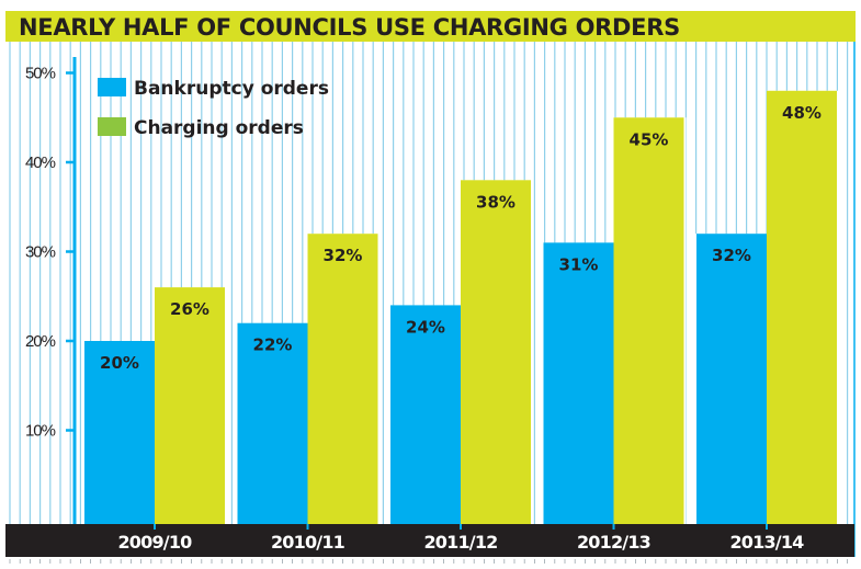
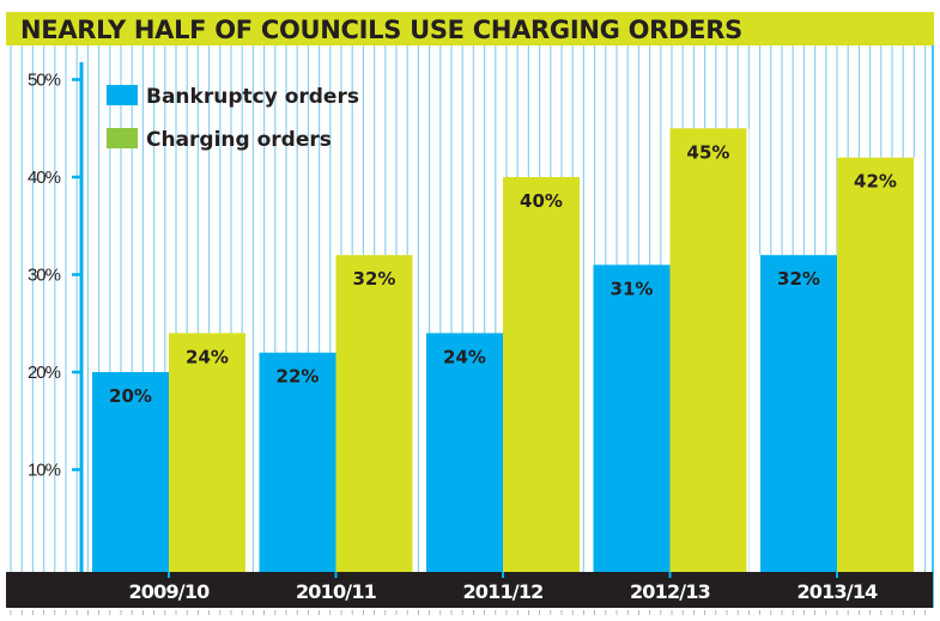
Charging orders/2009/10: 26% -> 24%
Charging orders/2011/12: 38% -> 40%
Charging orders/2013/14: 48% -> 42%
